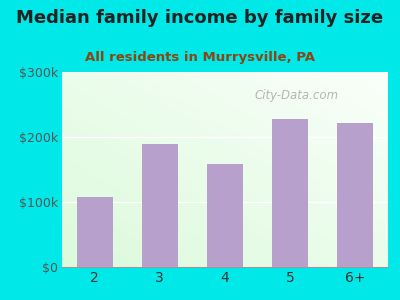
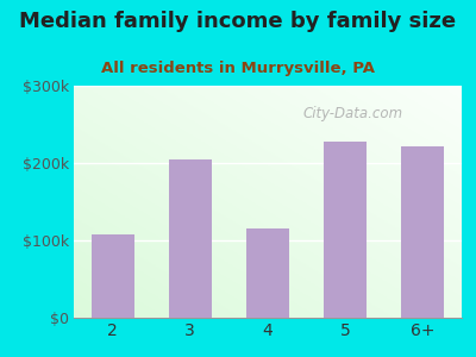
3: $190k -> $204k
4: $158k -> $116k
